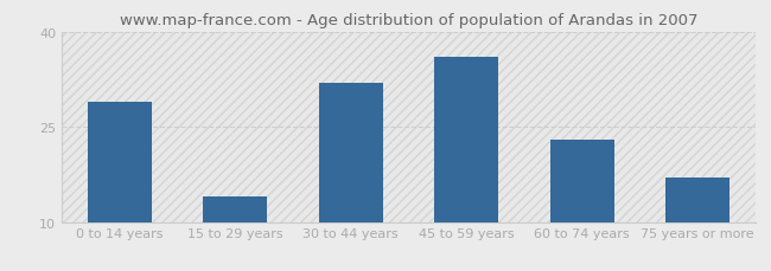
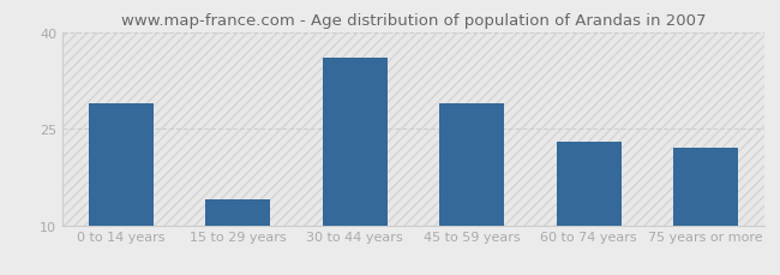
30 to 44 years: 32 -> 36
45 to 59 years: 36 -> 29
75 years or more: 17 -> 22
